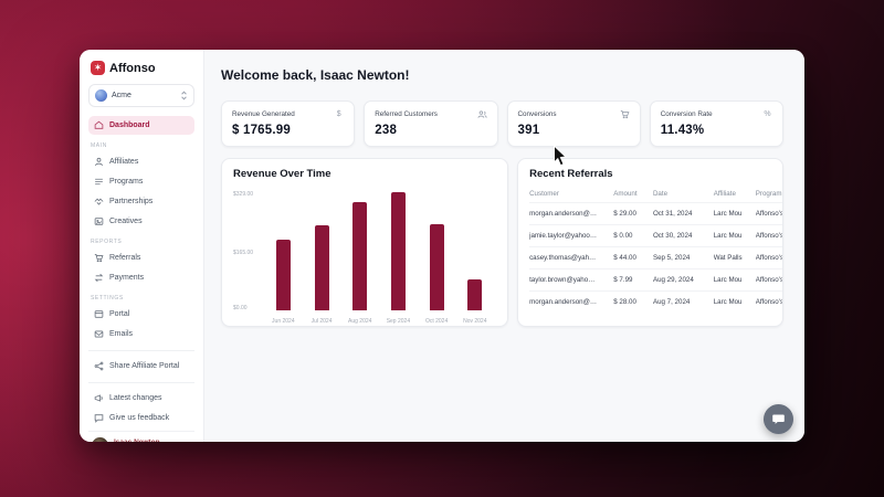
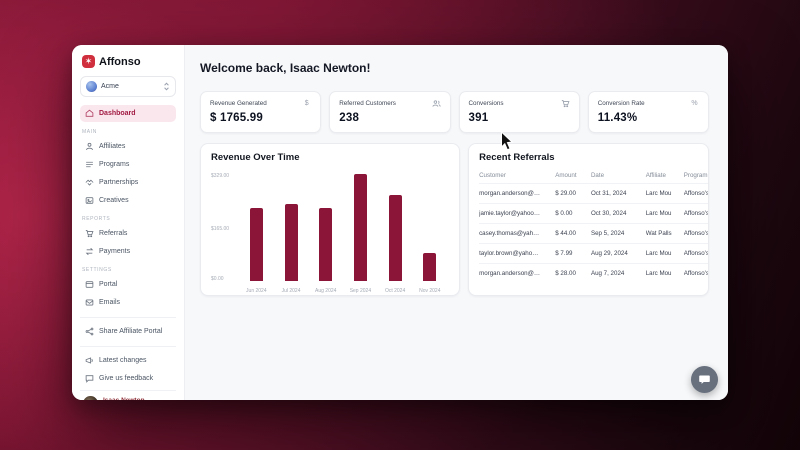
Jun 2024: $200 -> $230
Aug 2024: $310 -> $230
Oct 2024: $240 -> $270
